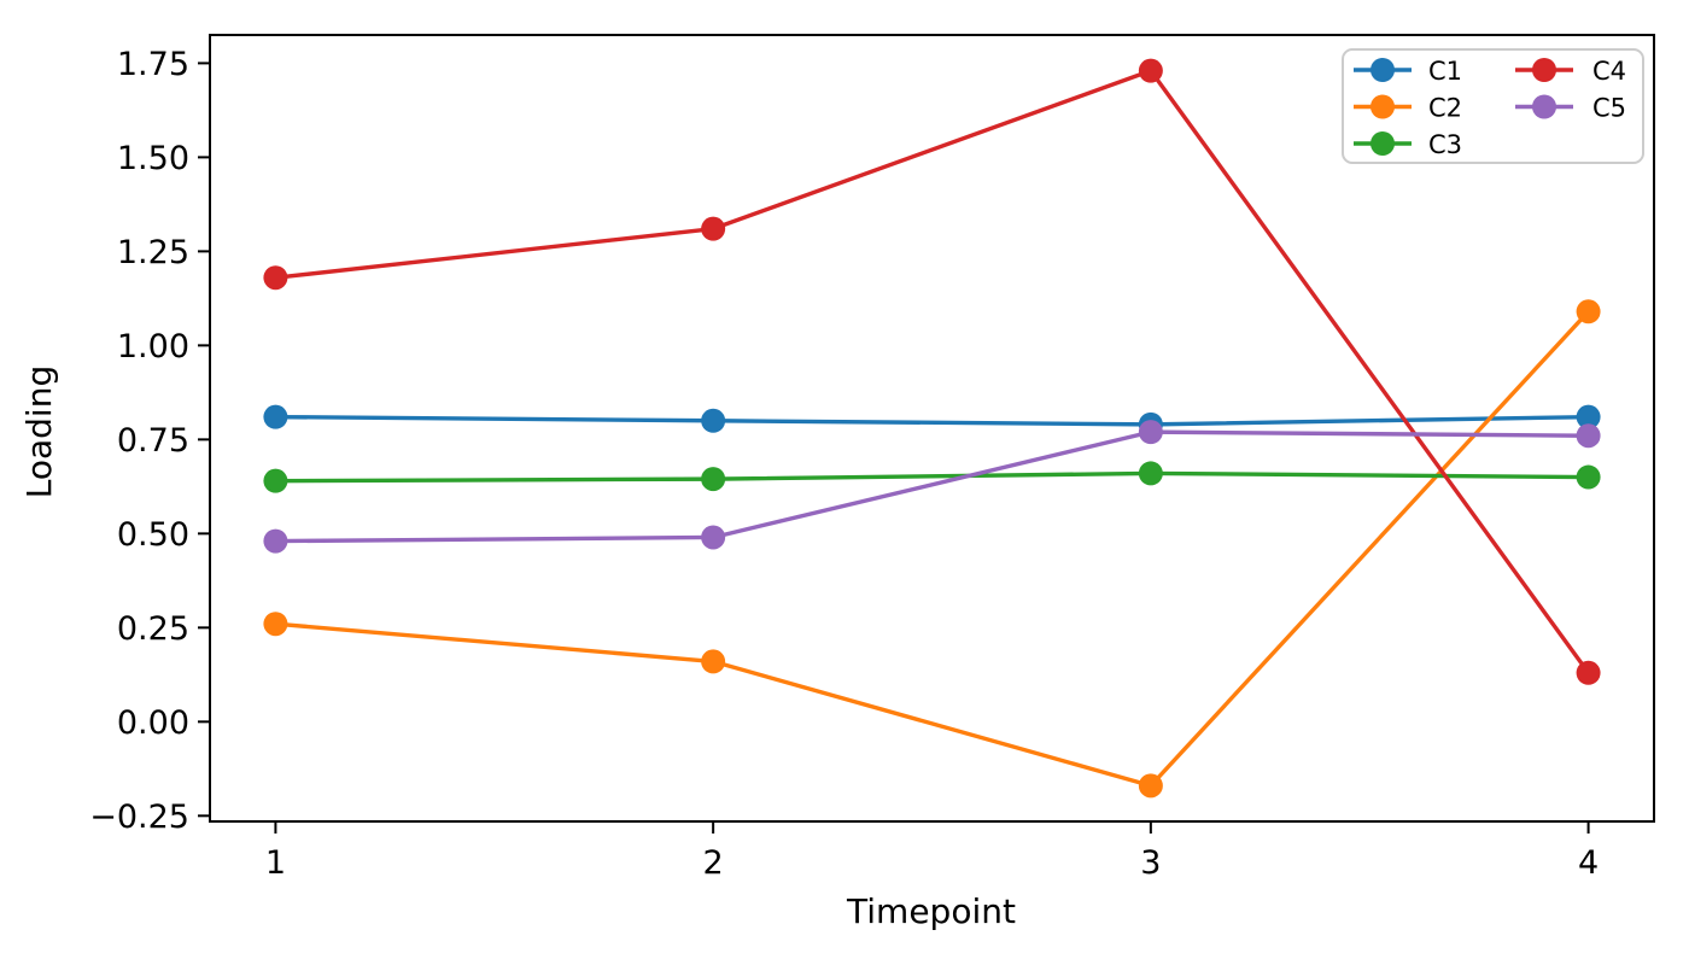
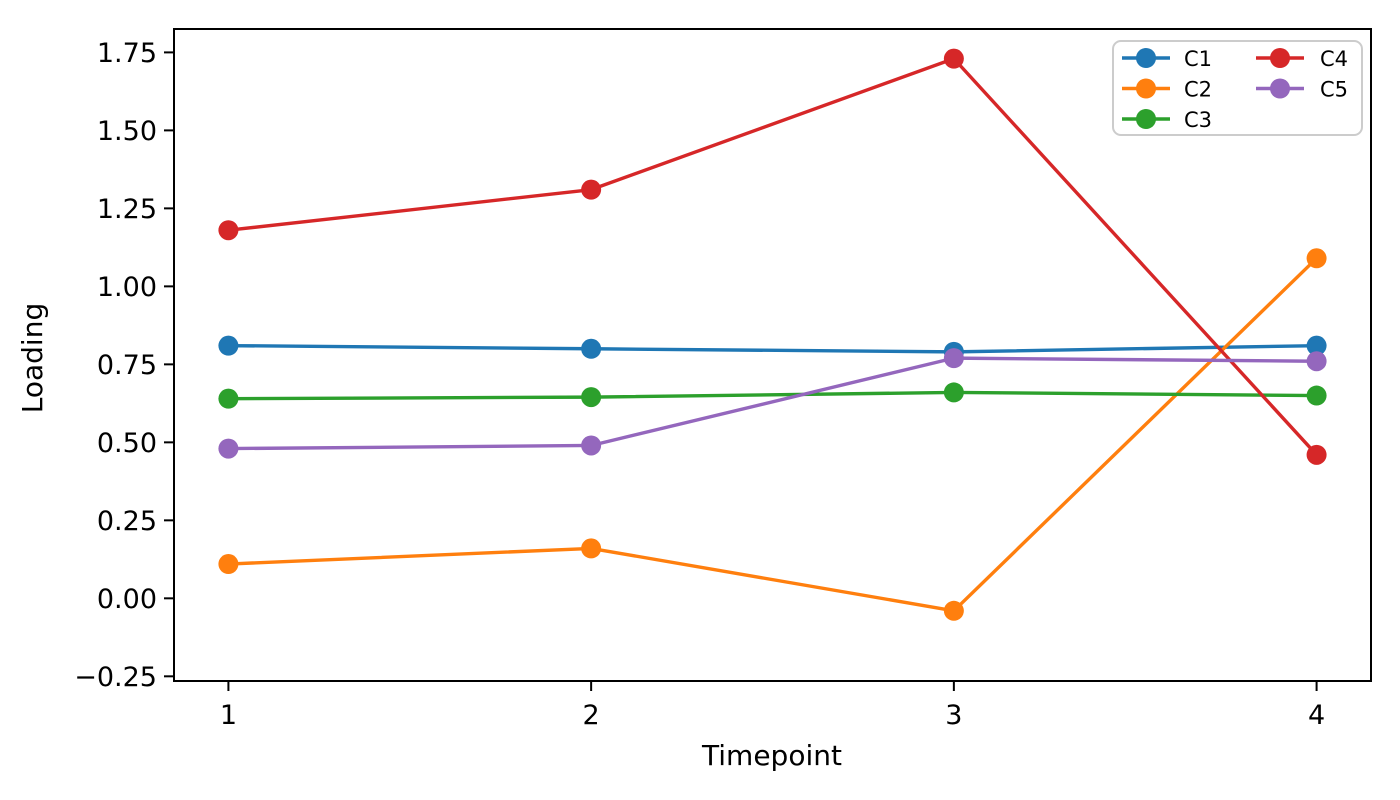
C2/1: 0.26 -> 0.11
C2/3: -0.17 -> -0.04
C4/4: 0.13 -> 0.46
